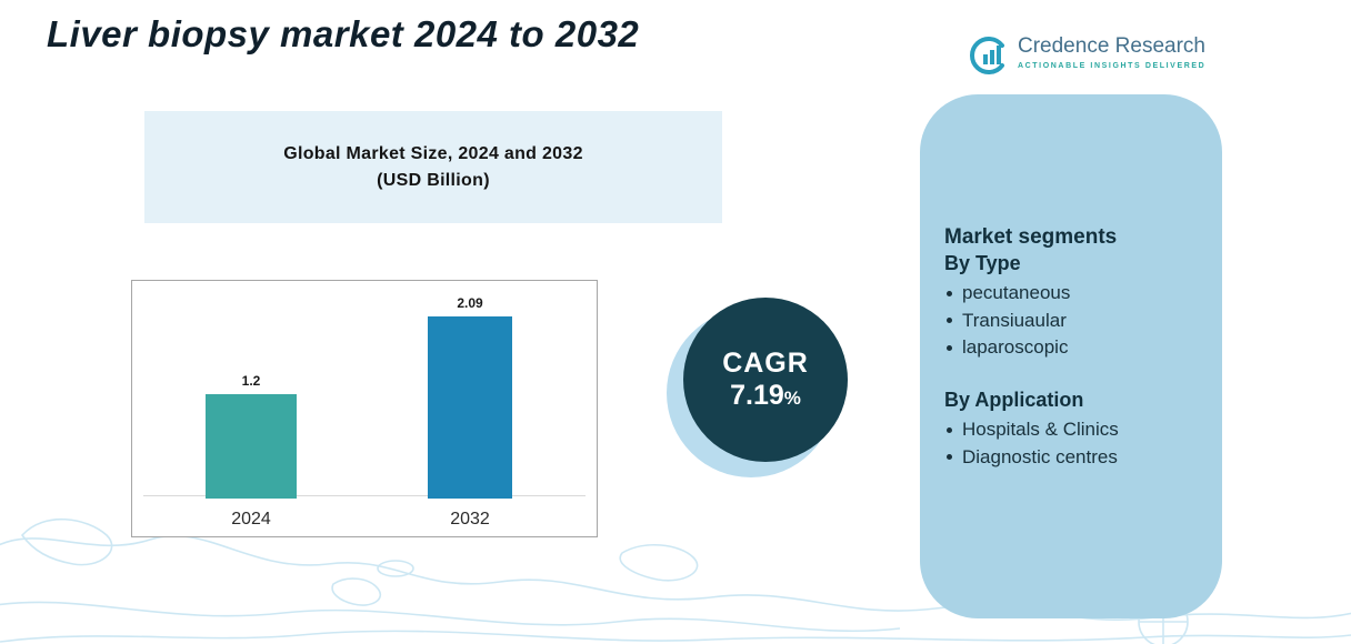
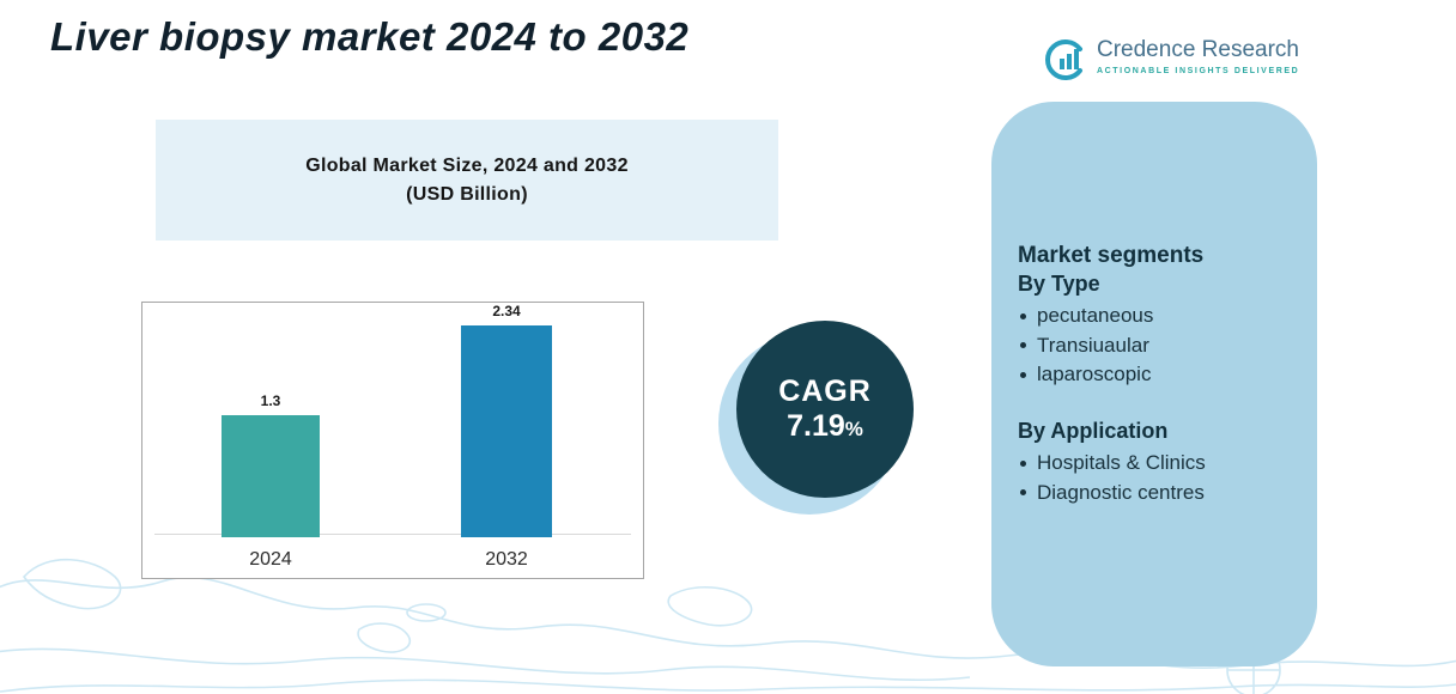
2024: 1.2 -> 1.3
2032: 2.09 -> 2.34
